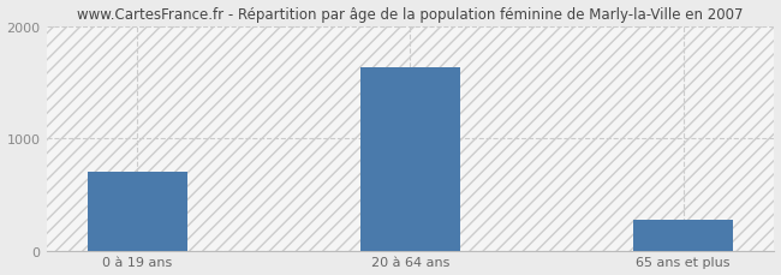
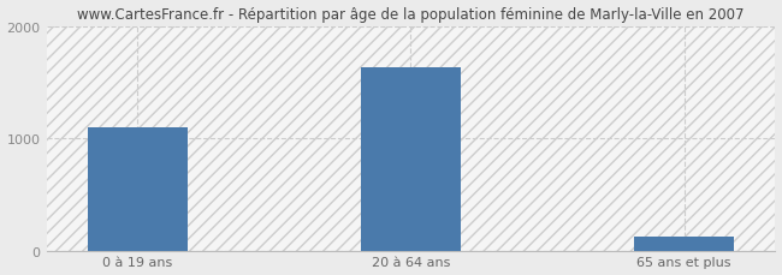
0 à 19 ans: 700 -> 1100
65 ans et plus: 270 -> 120
